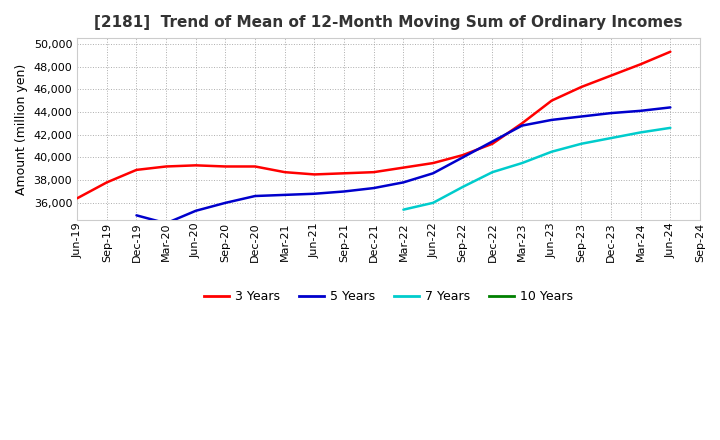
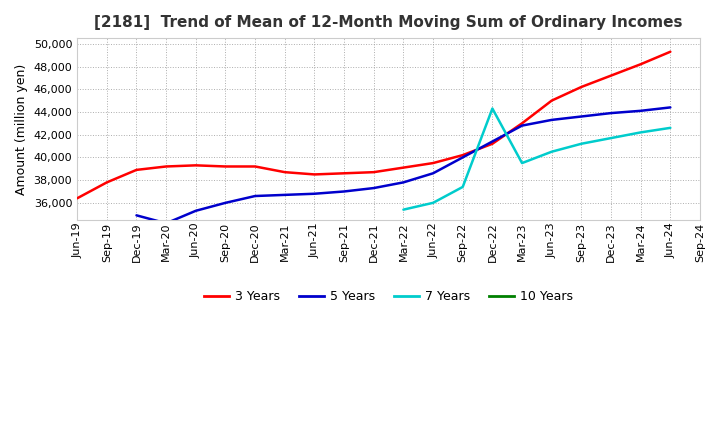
7 Years/Dec-22: 38,700 -> 44,300
